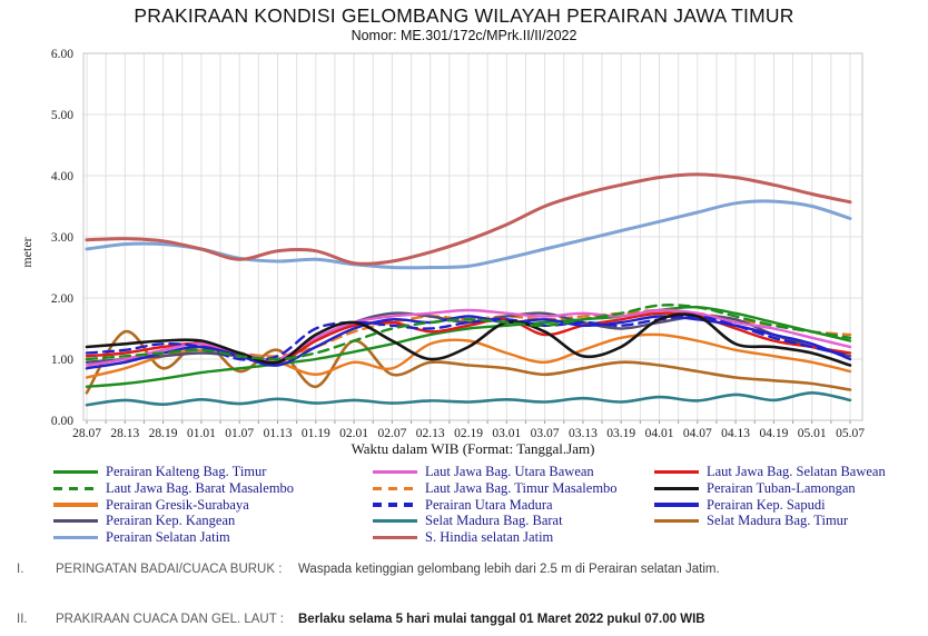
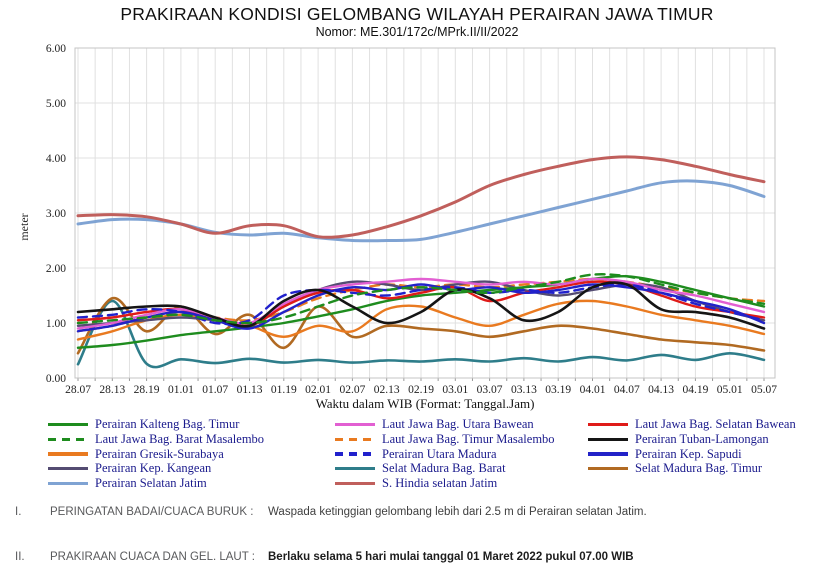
Selat Madura Bag. Barat/28.13: 0.3 -> 1.4
